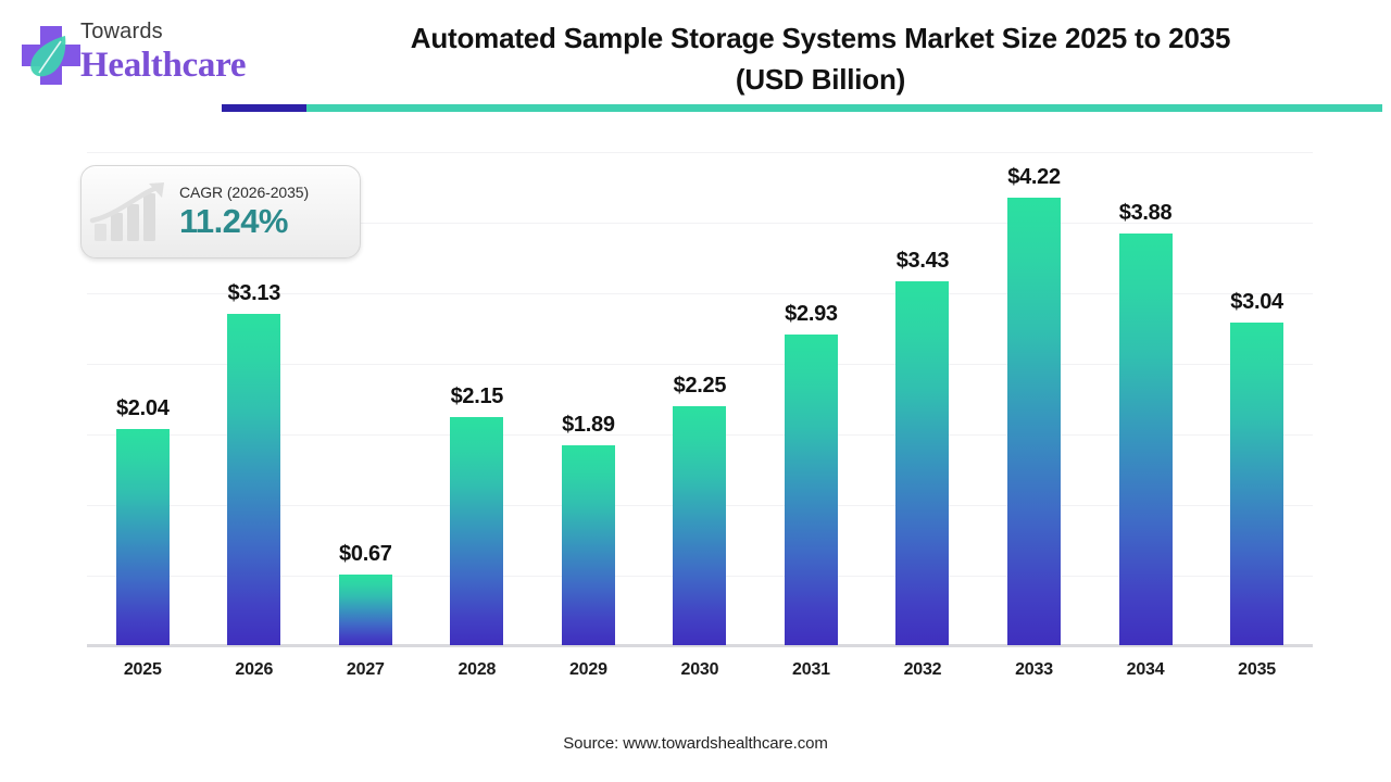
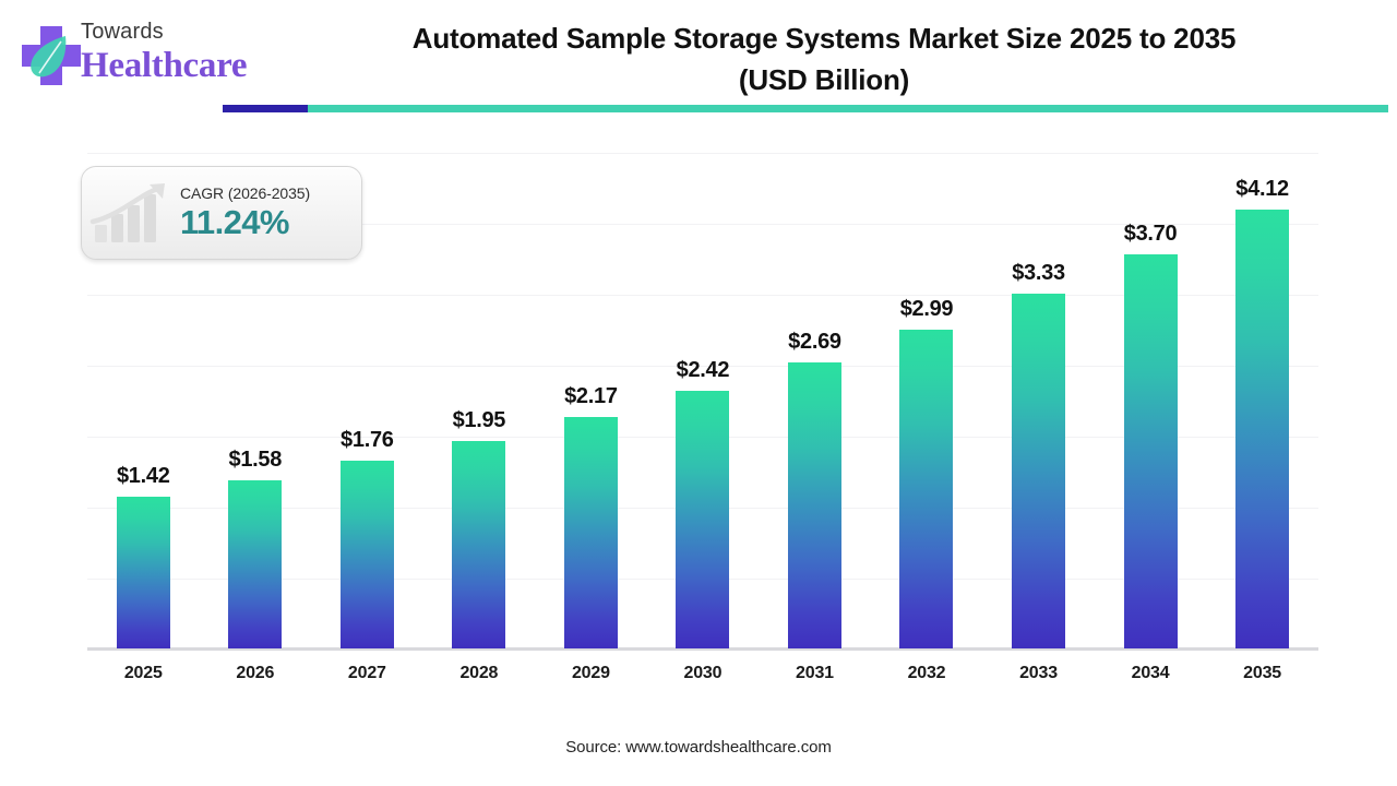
2025: $2.04 -> $1.42
2026: $3.13 -> $1.58
2027: $0.67 -> $1.76
2028: $2.15 -> $1.95
2029: $1.89 -> $2.17
2030: $2.25 -> $2.42
2031: $2.93 -> $2.69
2032: $3.43 -> $2.99
2033: $4.22 -> $3.33
2034: $3.88 -> $3.70
2035: $3.04 -> $4.12
